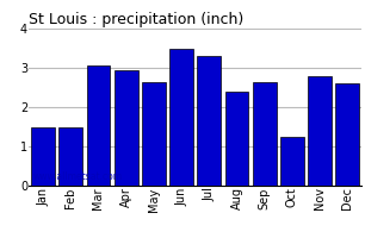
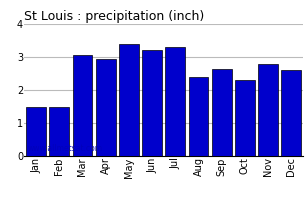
May: 2.65 -> 3.40
Jun: 3.50 -> 3.20
Oct: 1.25 -> 2.30
